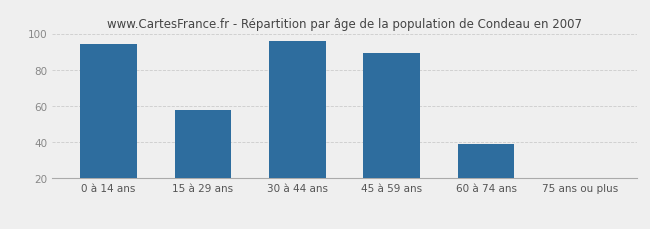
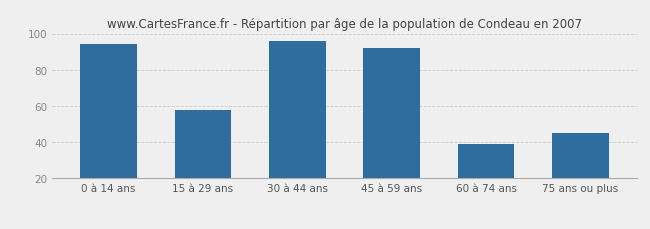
45 à 59 ans: 89 -> 92
75 ans ou plus: 20 -> 45
